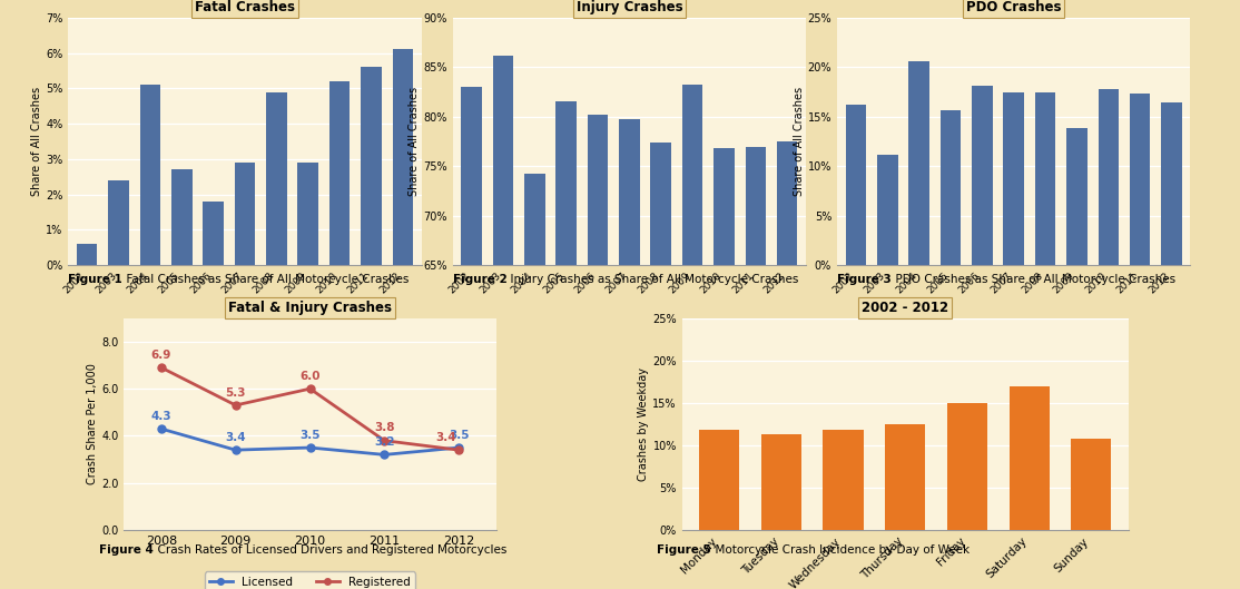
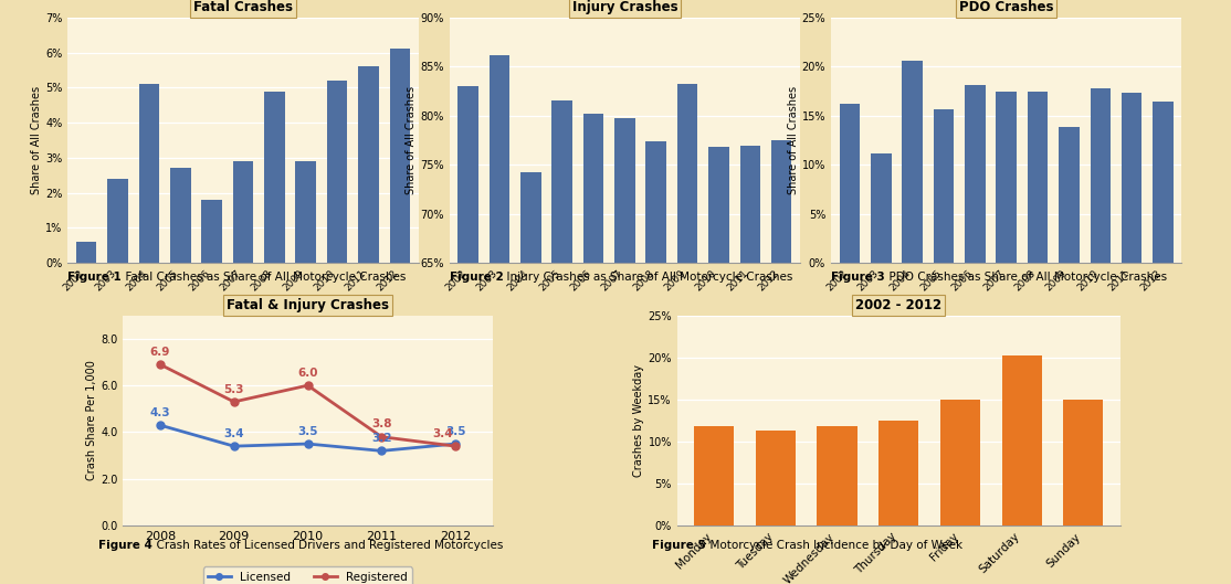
2002 - 2012/Saturday: 17.0% -> 20.2%
2002 - 2012/Sunday: 10.8% -> 15.0%
